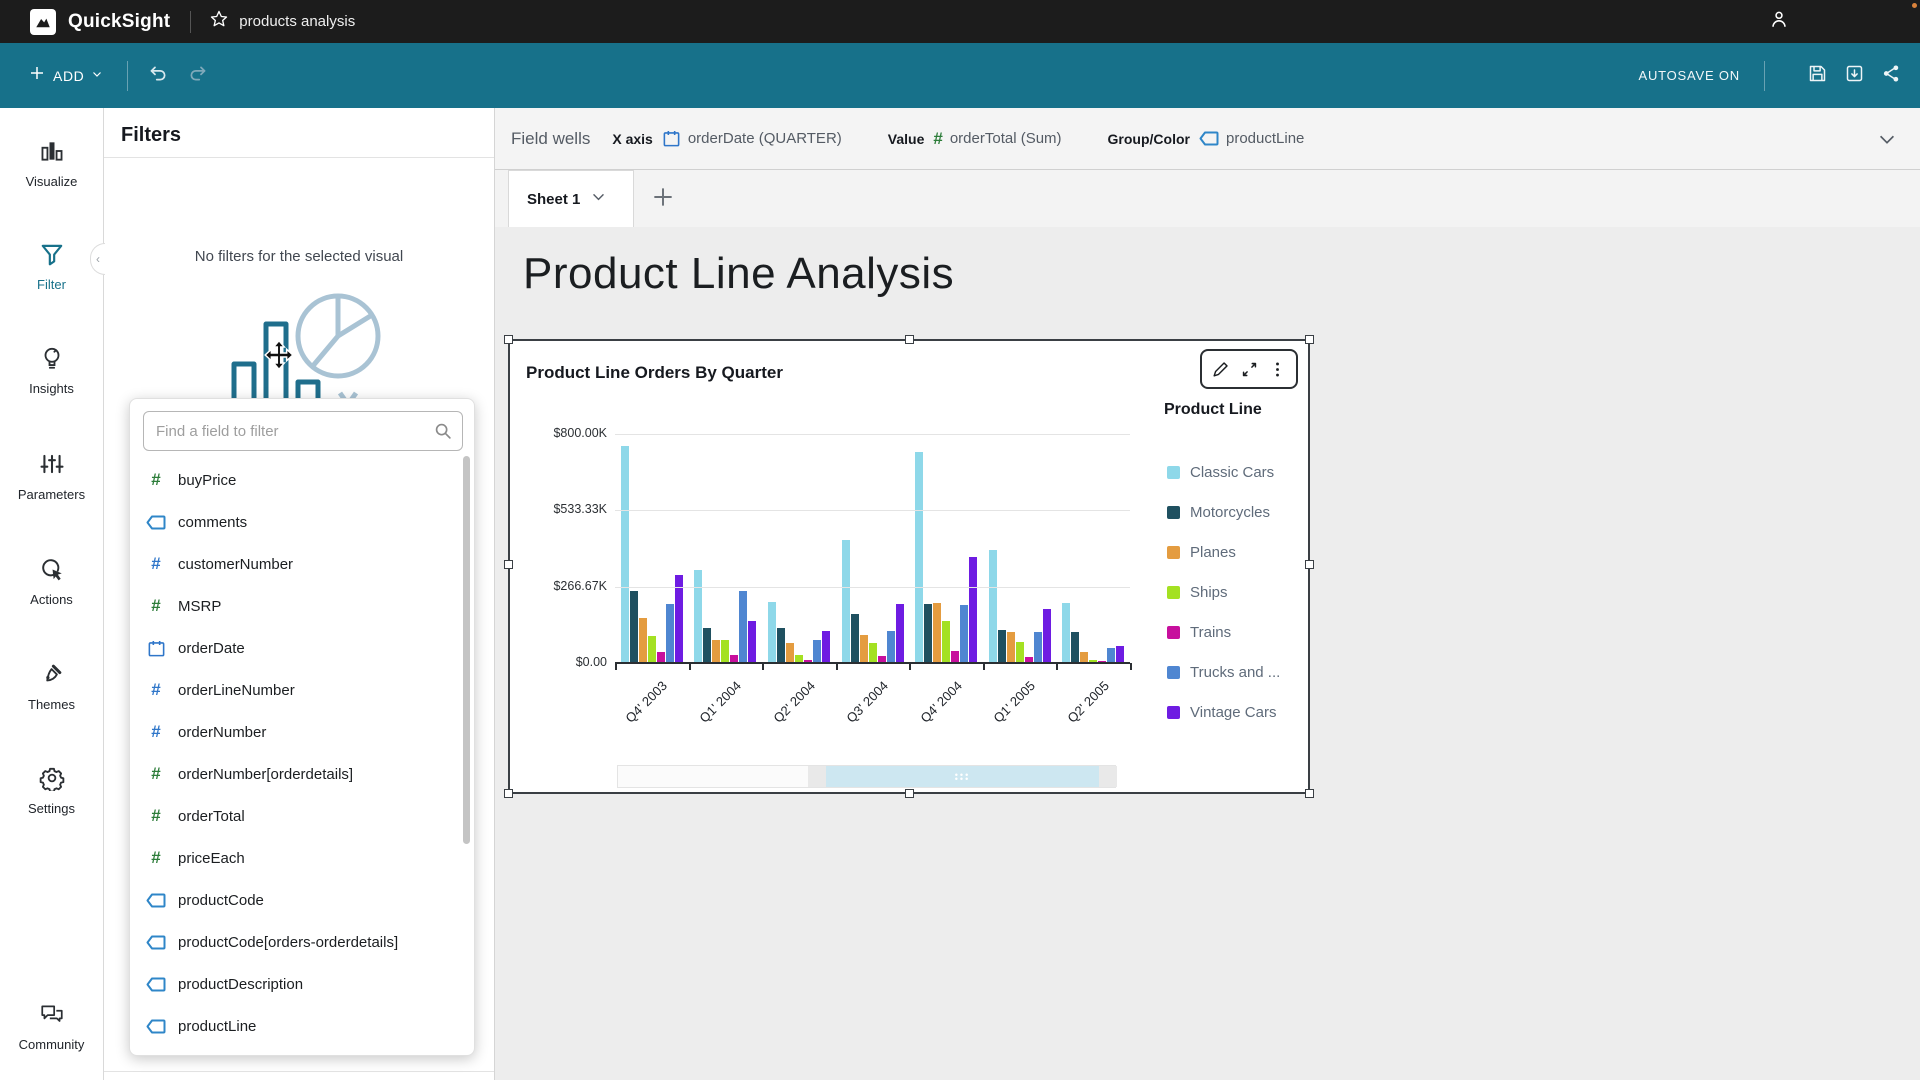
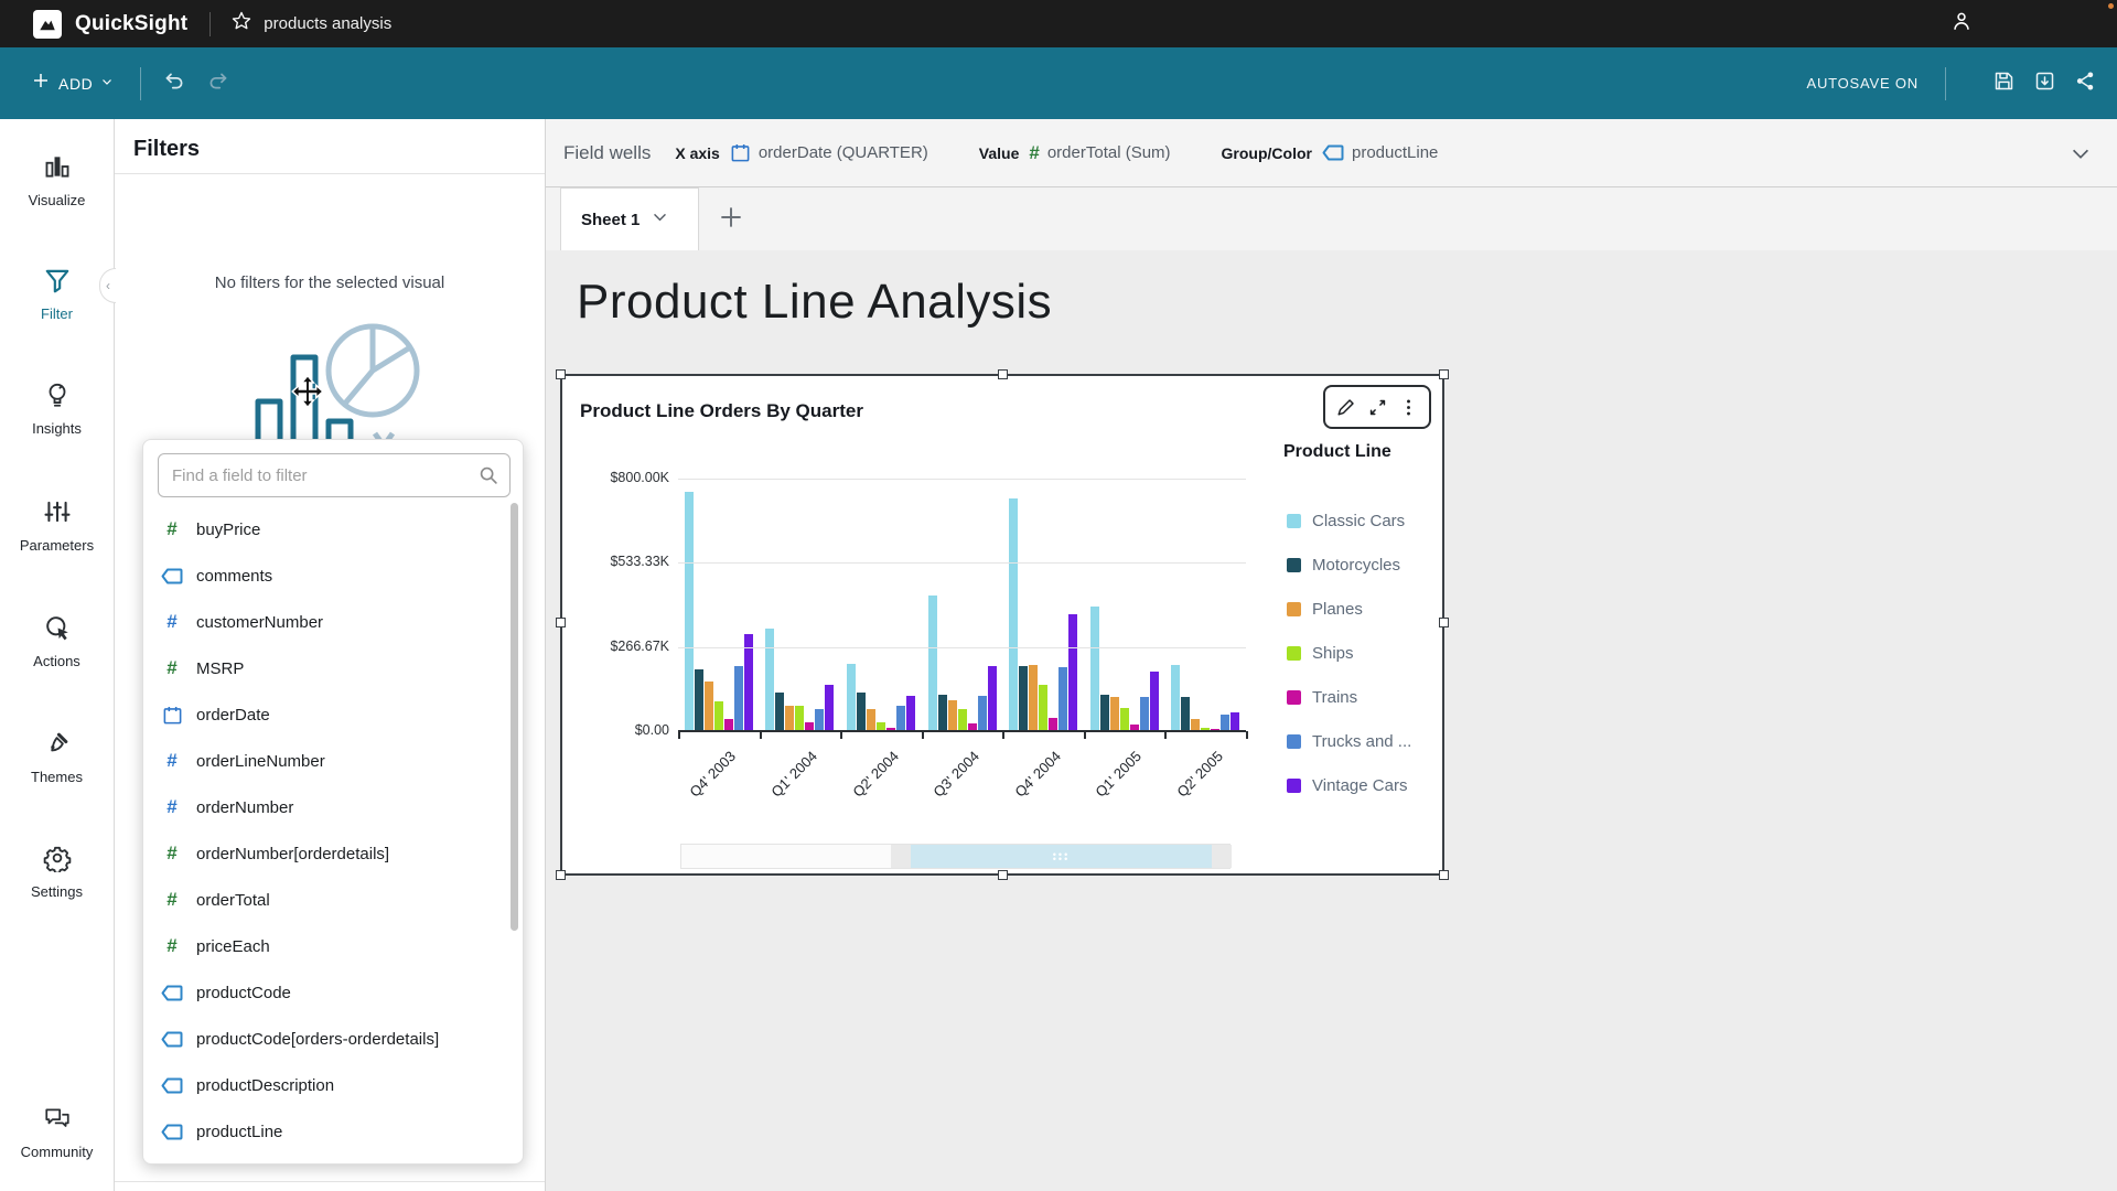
Motorcycles/Q4' 2003: $250K -> $200K
Trucks and .../Q1' 2004: $250K -> $70K
Motorcycles/Q3' 2004: $170K -> $120K
